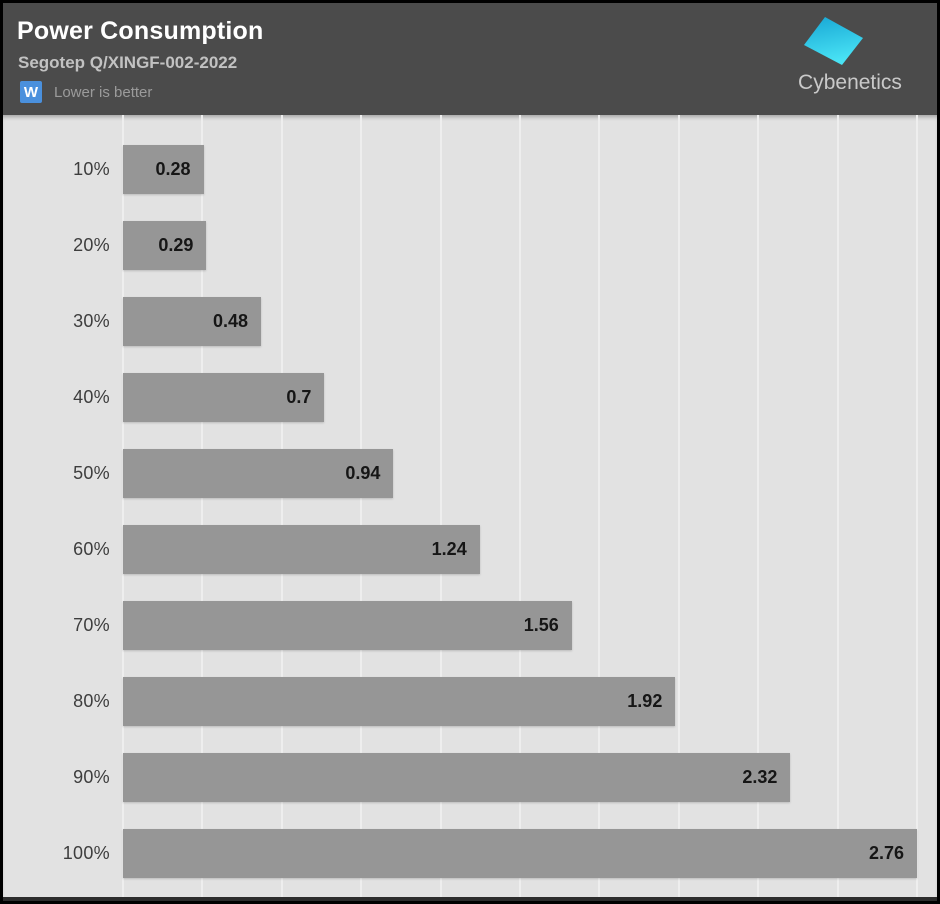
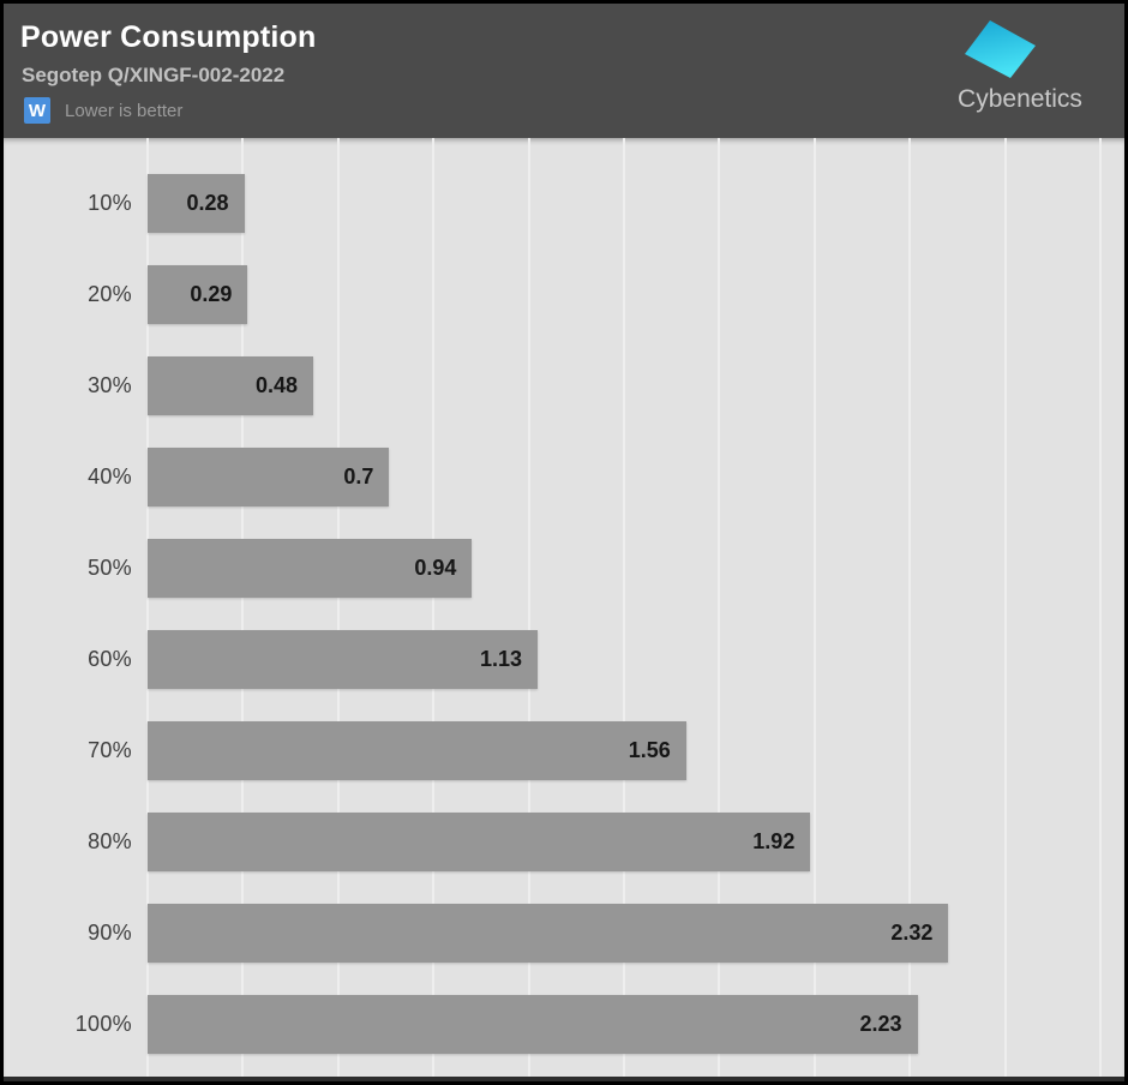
60%: 1.24 -> 1.13
100%: 2.76 -> 2.23
